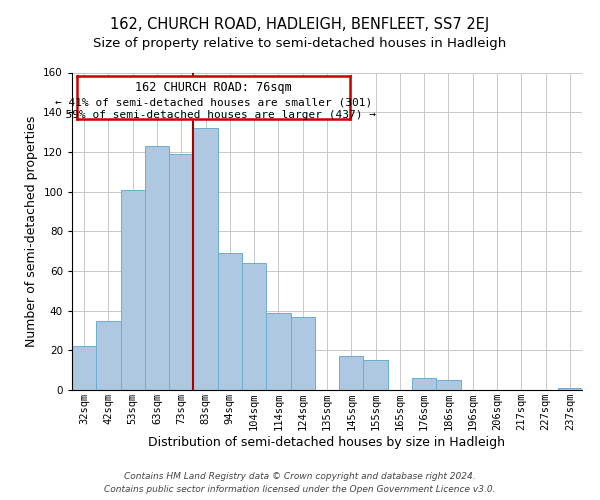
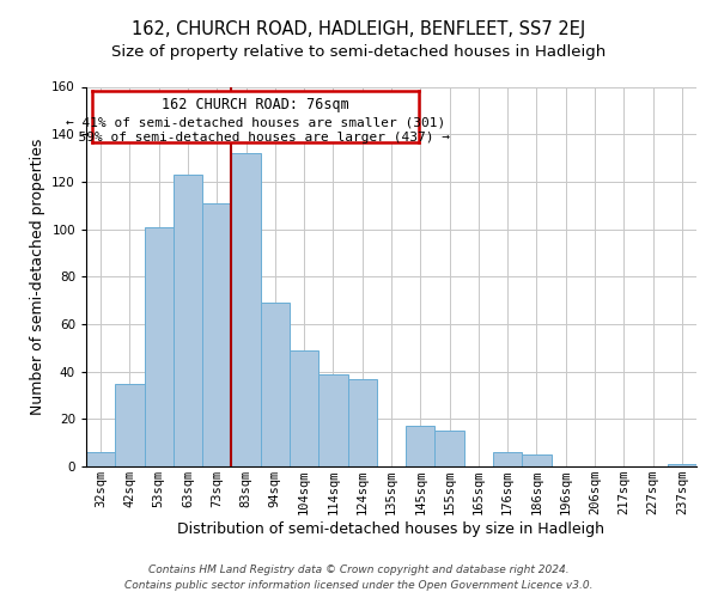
32sqm: 22 -> 6
73sqm: 119 -> 111
104sqm: 64 -> 49
